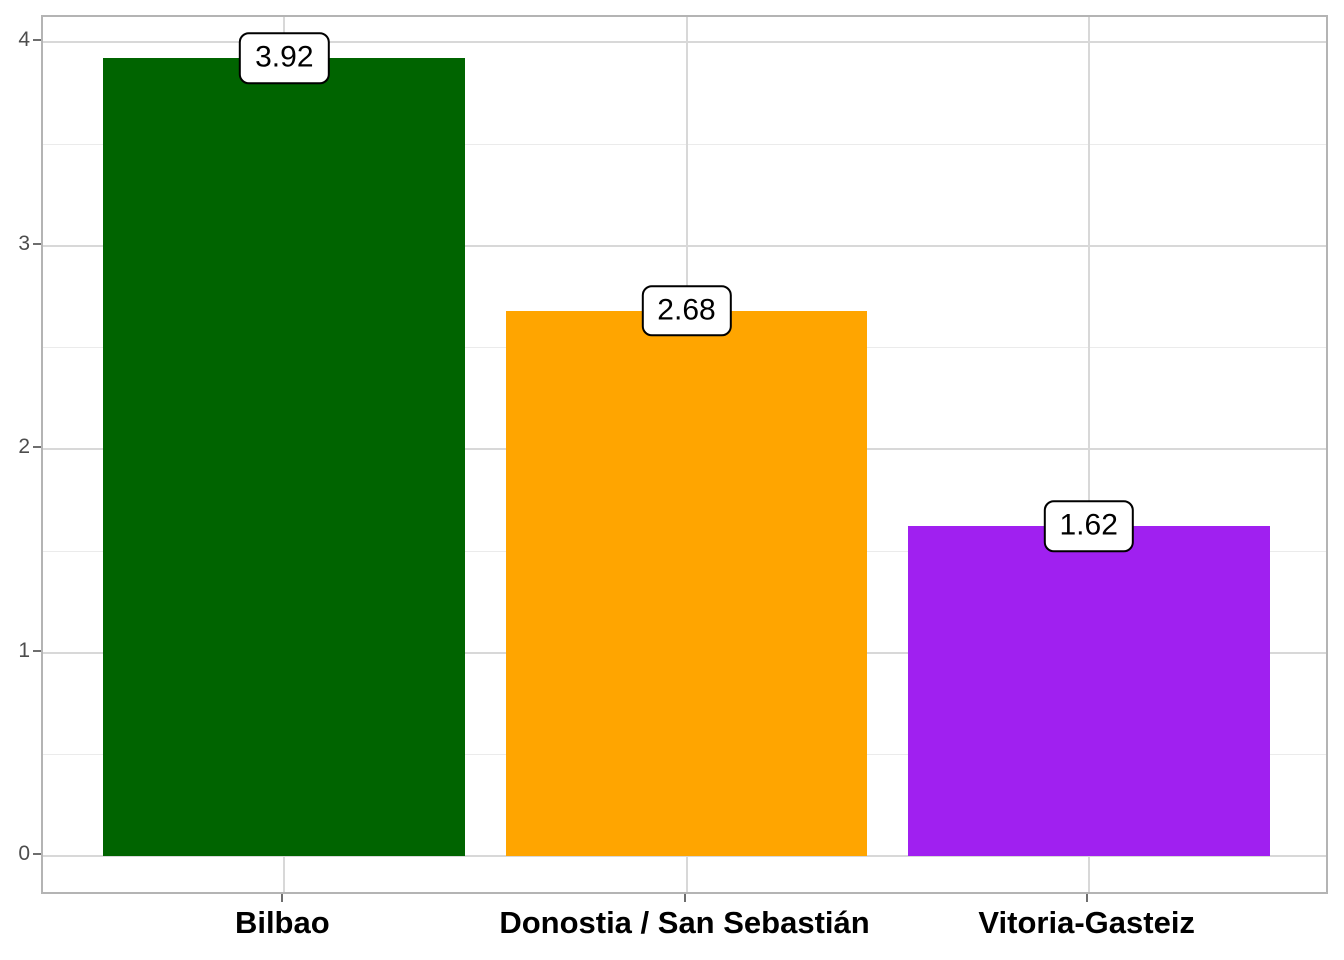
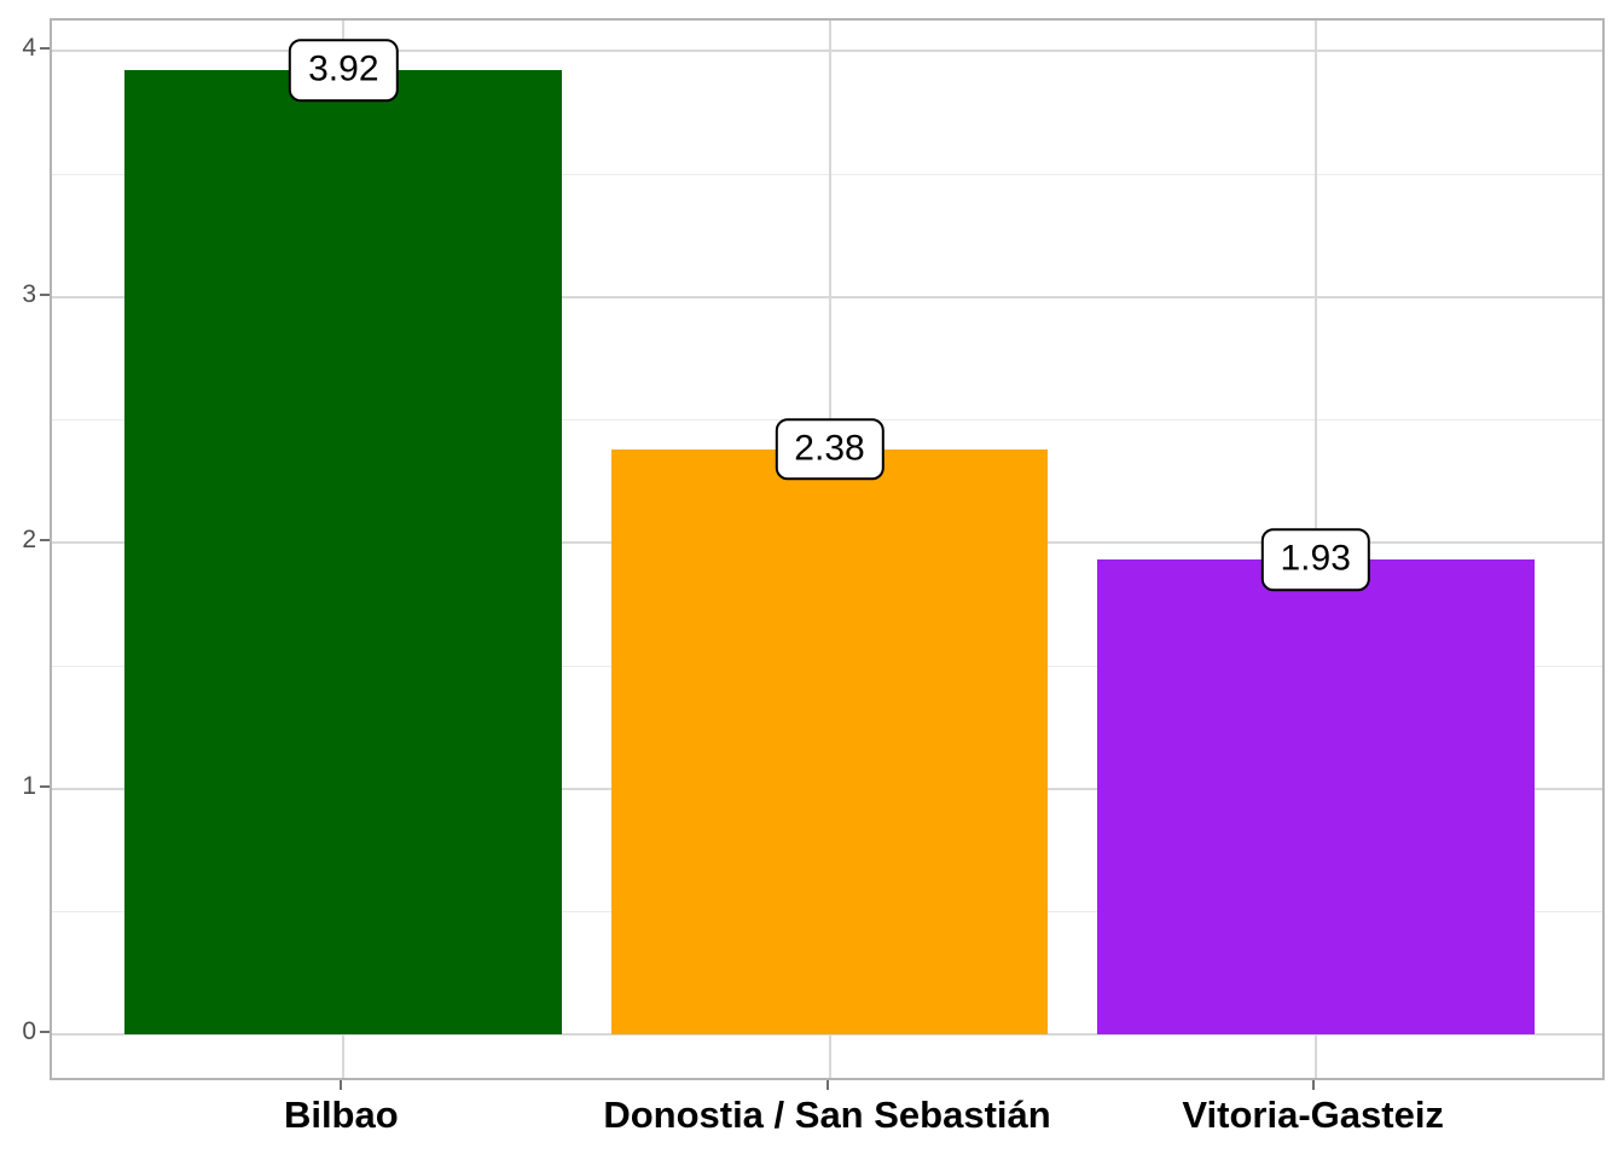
Donostia / San Sebastián: 2.68 -> 2.38
Vitoria-Gasteiz: 1.62 -> 1.93
